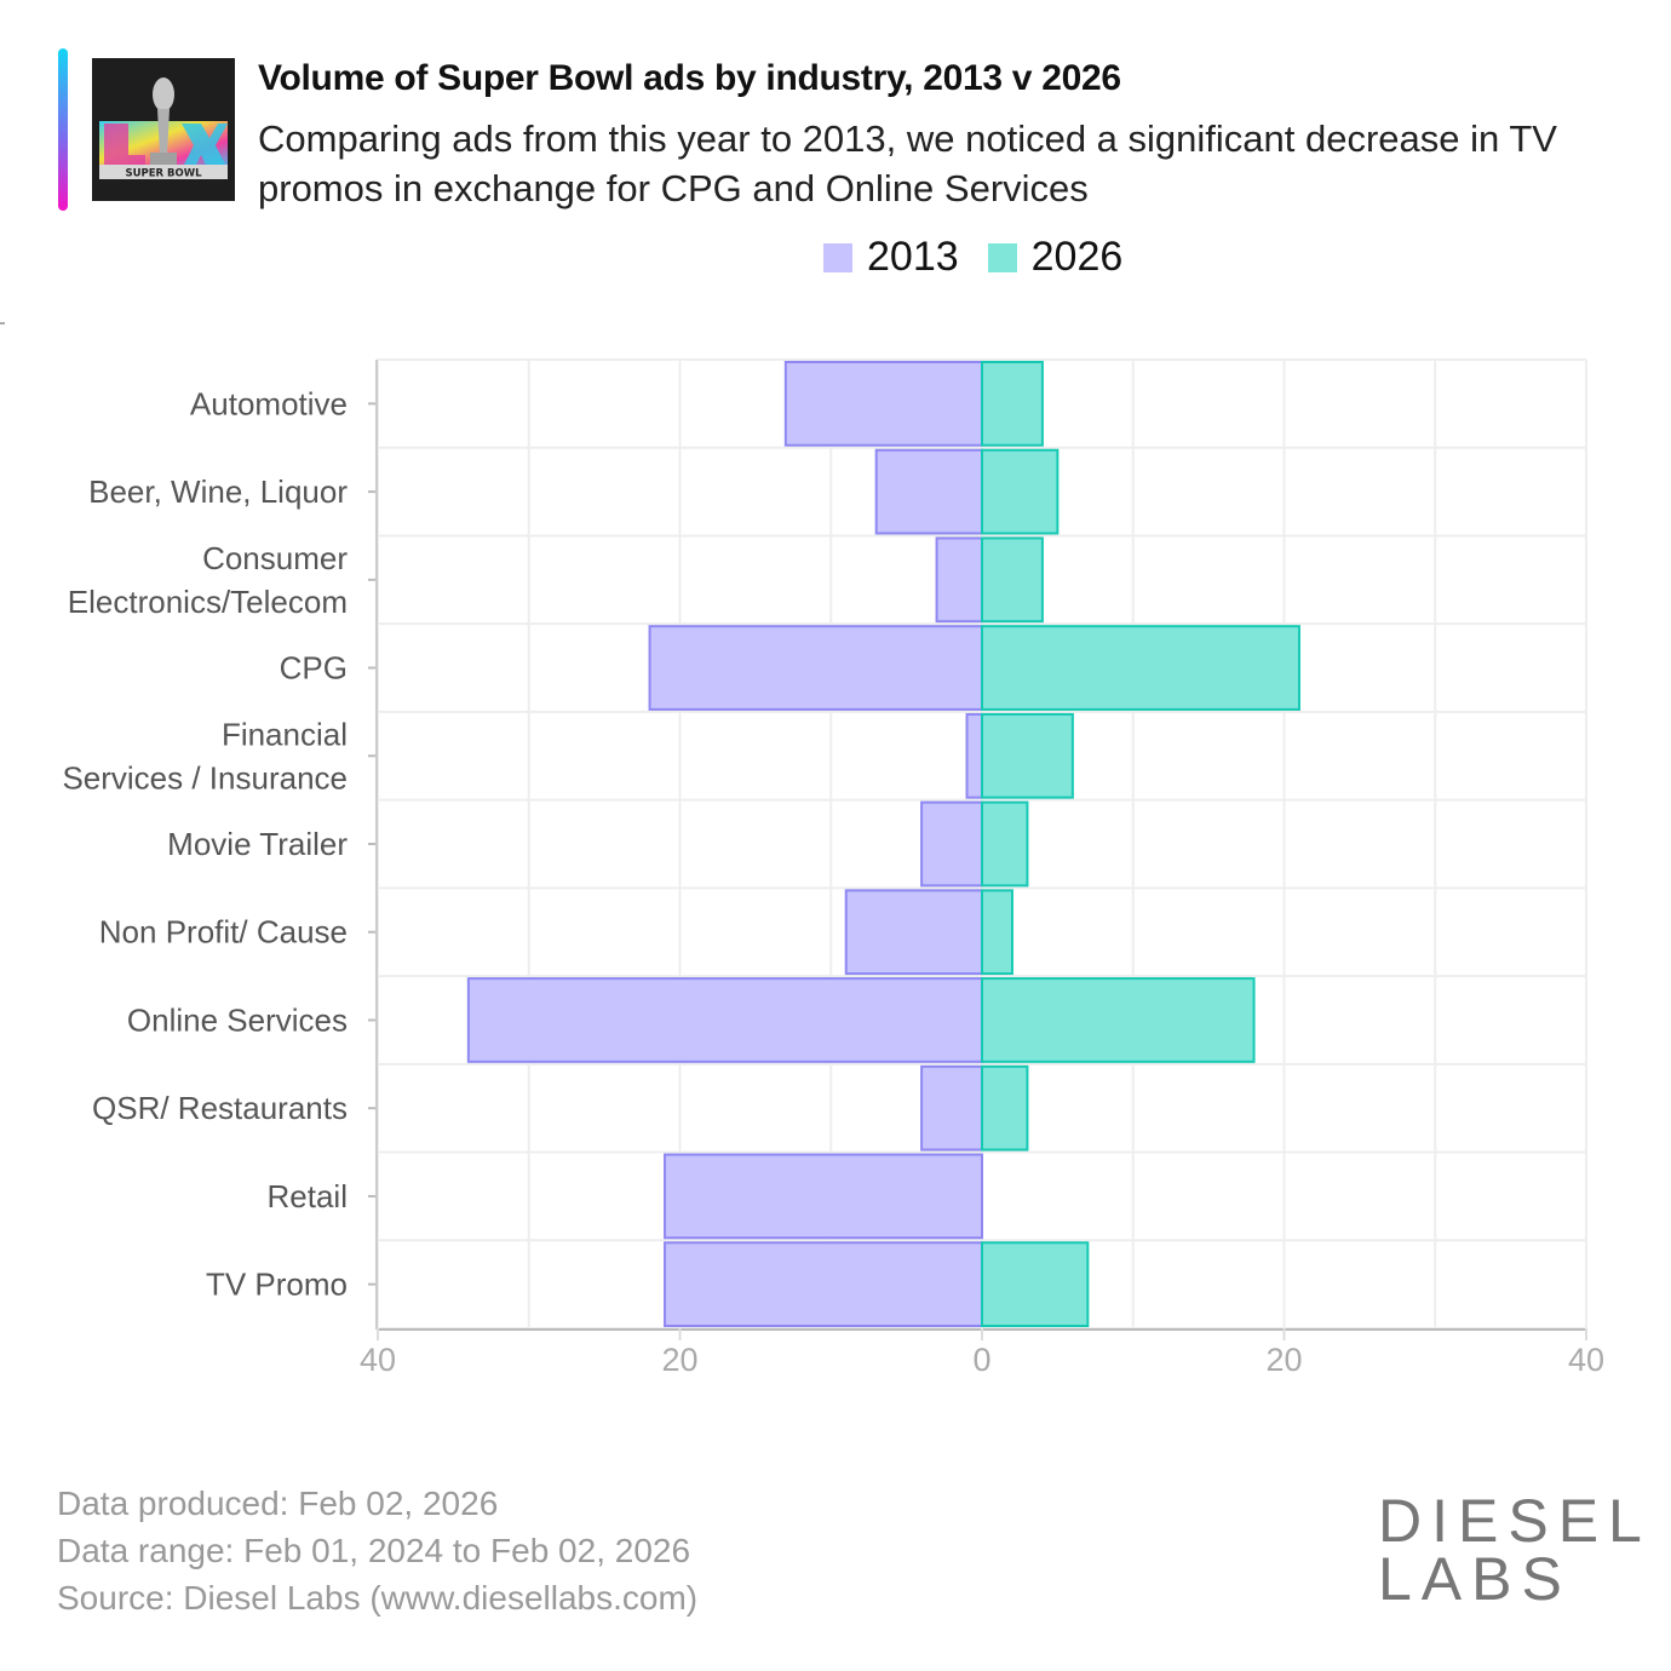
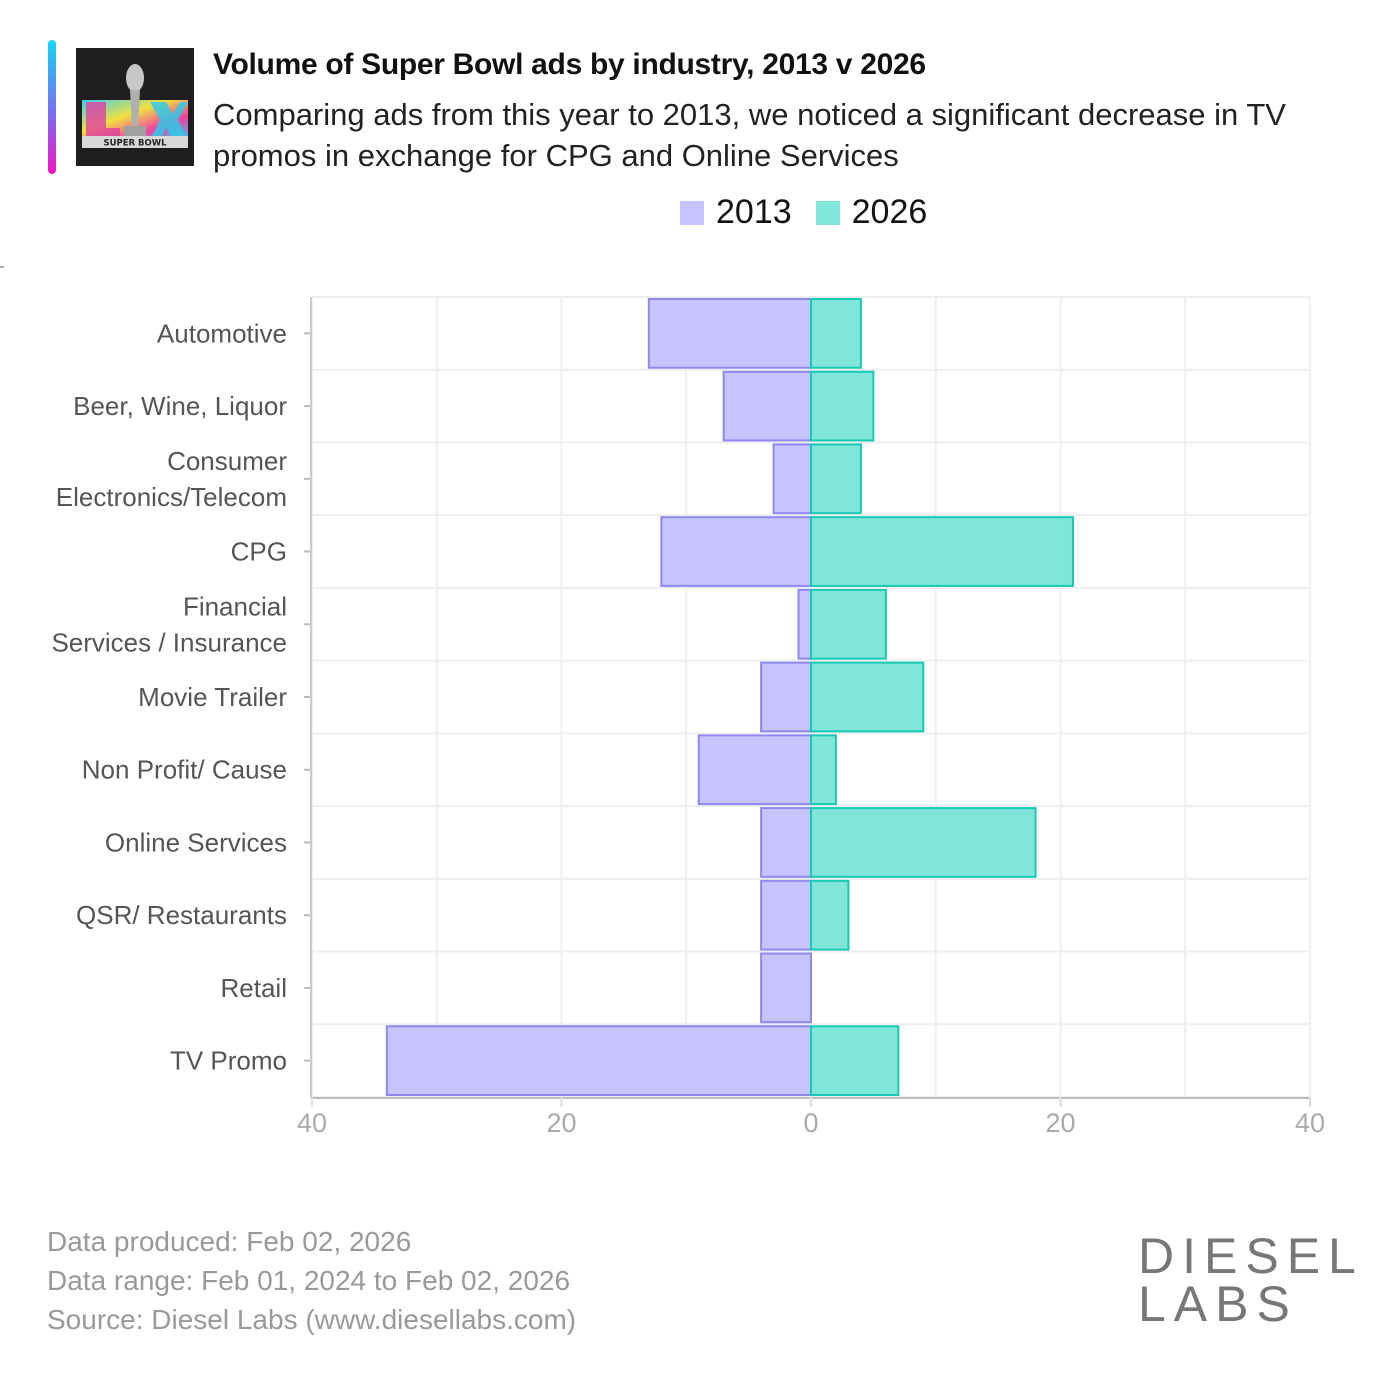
2013/CPG: 22 -> 12
2026/Movie Trailer: 3 -> 9
2013/Online Services: 34 -> 4
2013/Retail: 21 -> 4
2013/TV Promo: 21 -> 34
